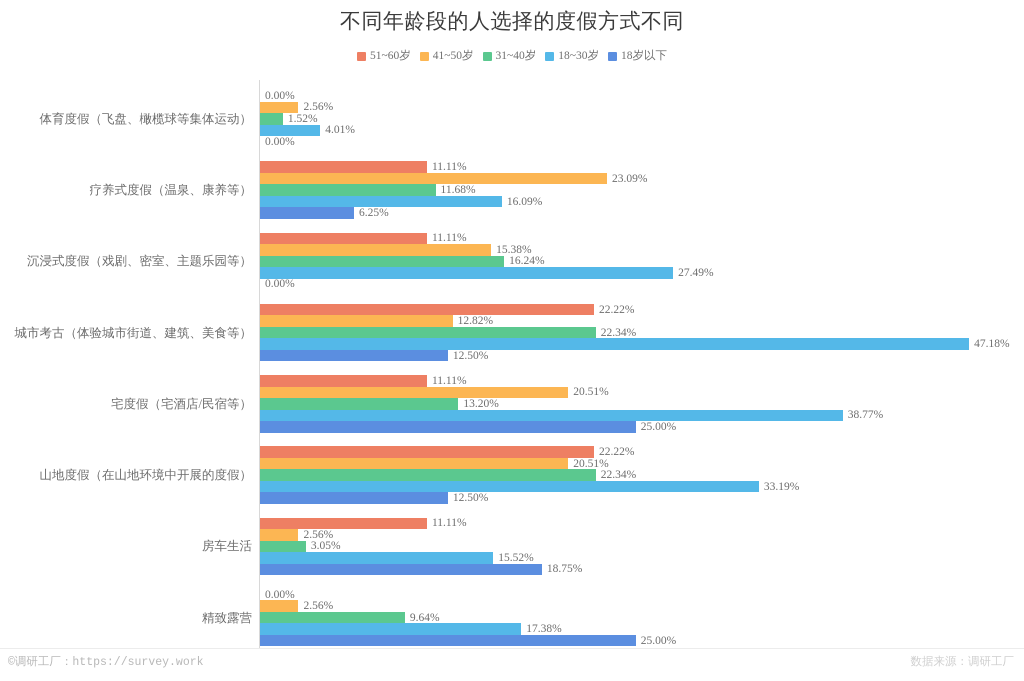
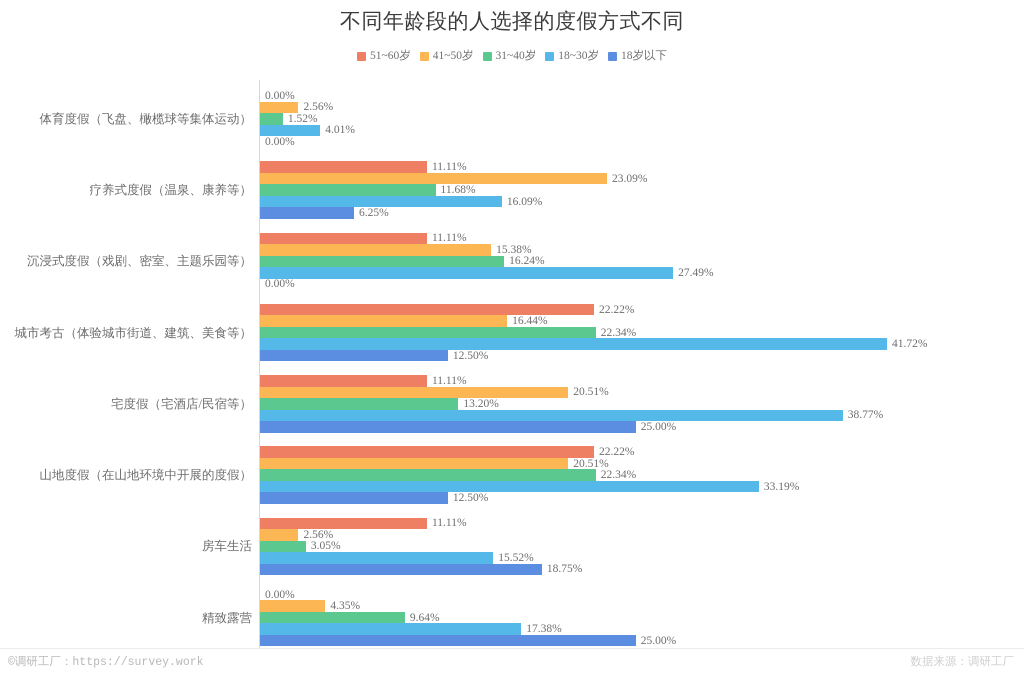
41~50岁/城市考古（体验城市街道、建筑、美食等）: 12.82% -> 16.44%
18~30岁/城市考古（体验城市街道、建筑、美食等）: 47.18% -> 41.72%
41~50岁/精致露营: 2.56% -> 4.35%
